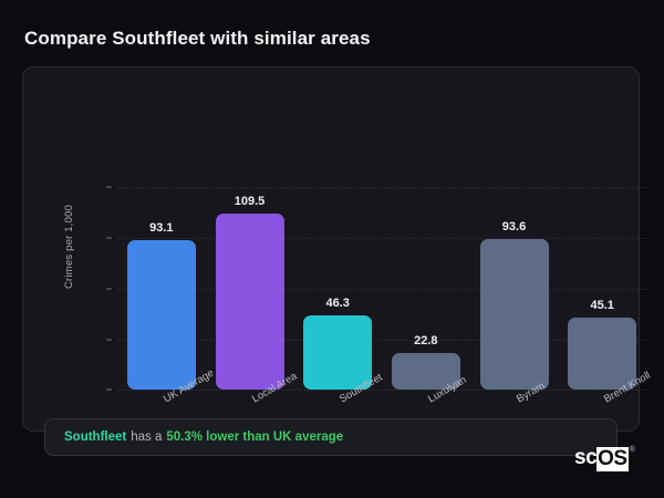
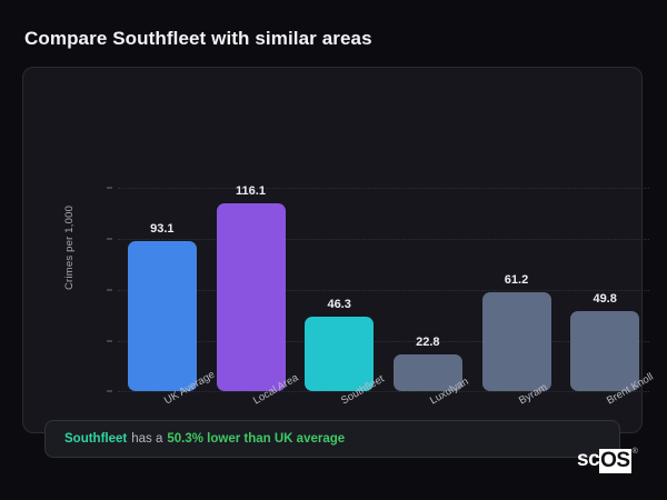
Local Area: 109.5 -> 116.1
Byram: 93.6 -> 61.2
Brent Knoll: 45.1 -> 49.8
